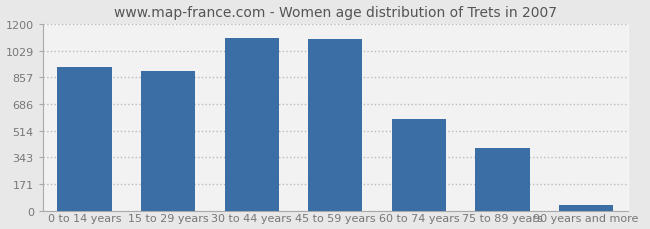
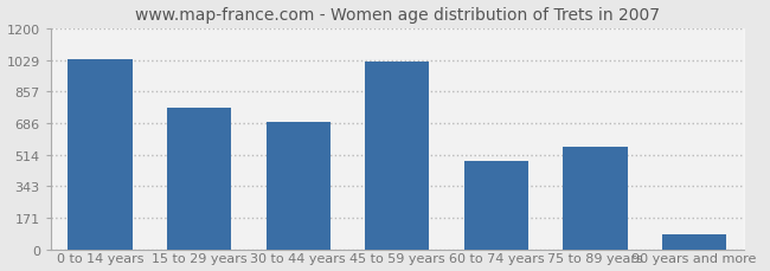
0 to 14 years: 920 -> 1030
15 to 29 years: 900 -> 770
30 to 44 years: 1110 -> 690
45 to 59 years: 1100 -> 1020
60 to 74 years: 590 -> 480
75 to 89 years: 400 -> 560
90 years and more: 40 -> 80
